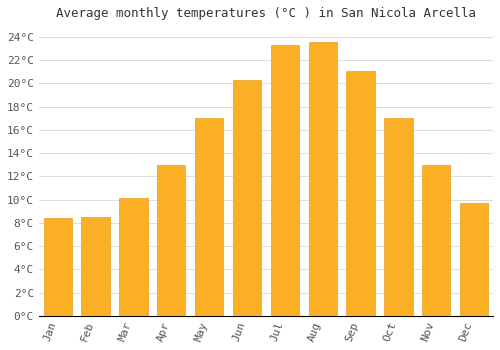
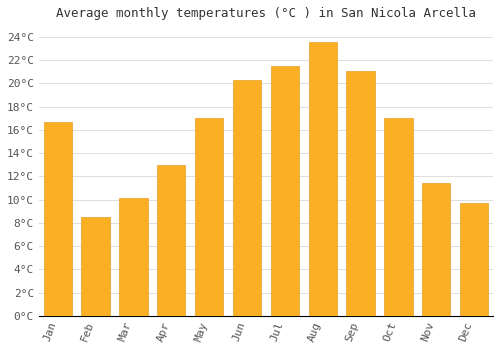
Jan: 8.4°C -> 16.7°C
Jul: 23.3°C -> 21.5°C
Nov: 13.0°C -> 11.4°C
